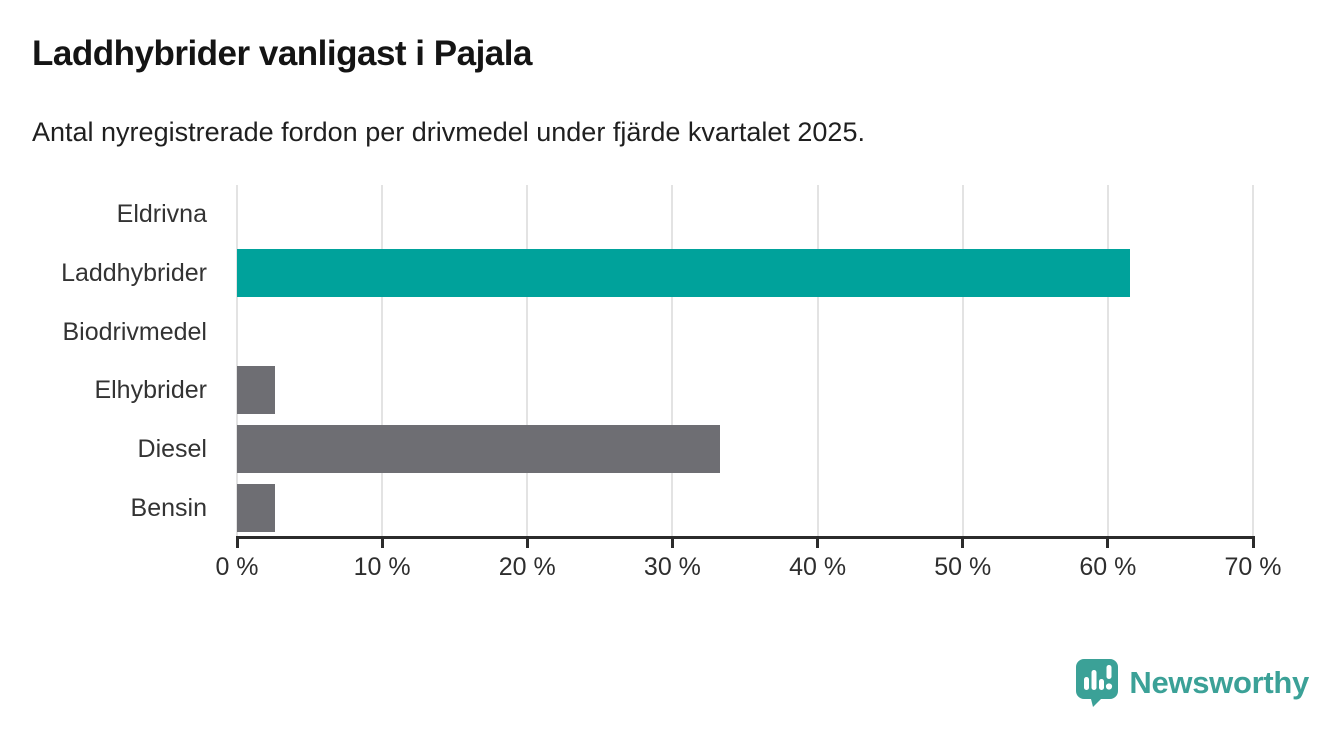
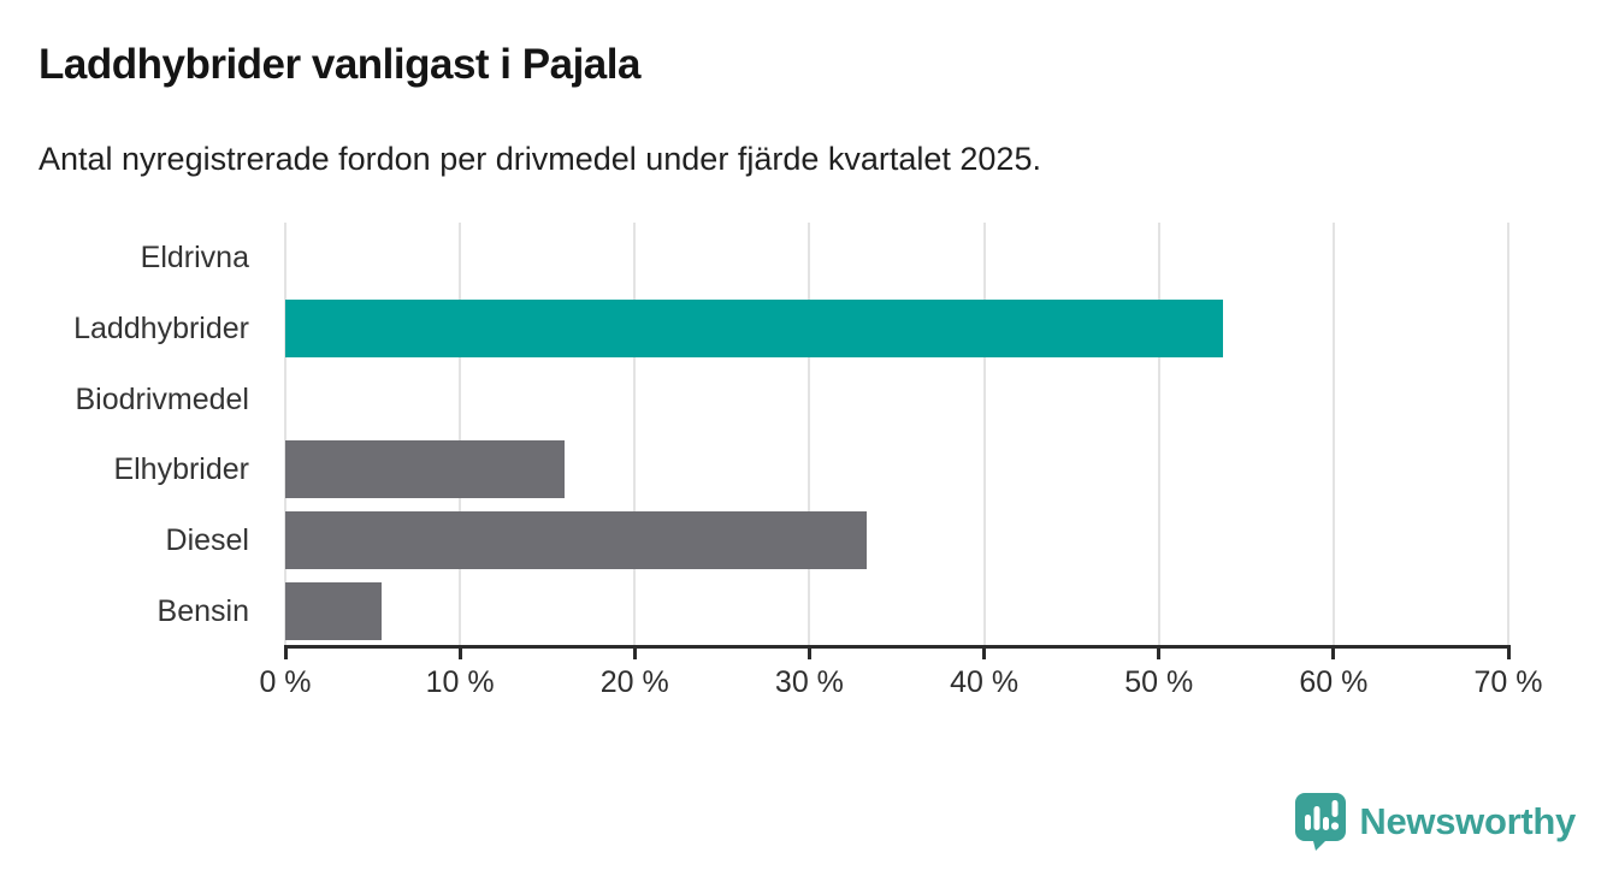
Laddhybrider: 61.5% -> 53.7%
Elhybrider: 2.6% -> 16.0%
Bensin: 2.6% -> 5.5%
